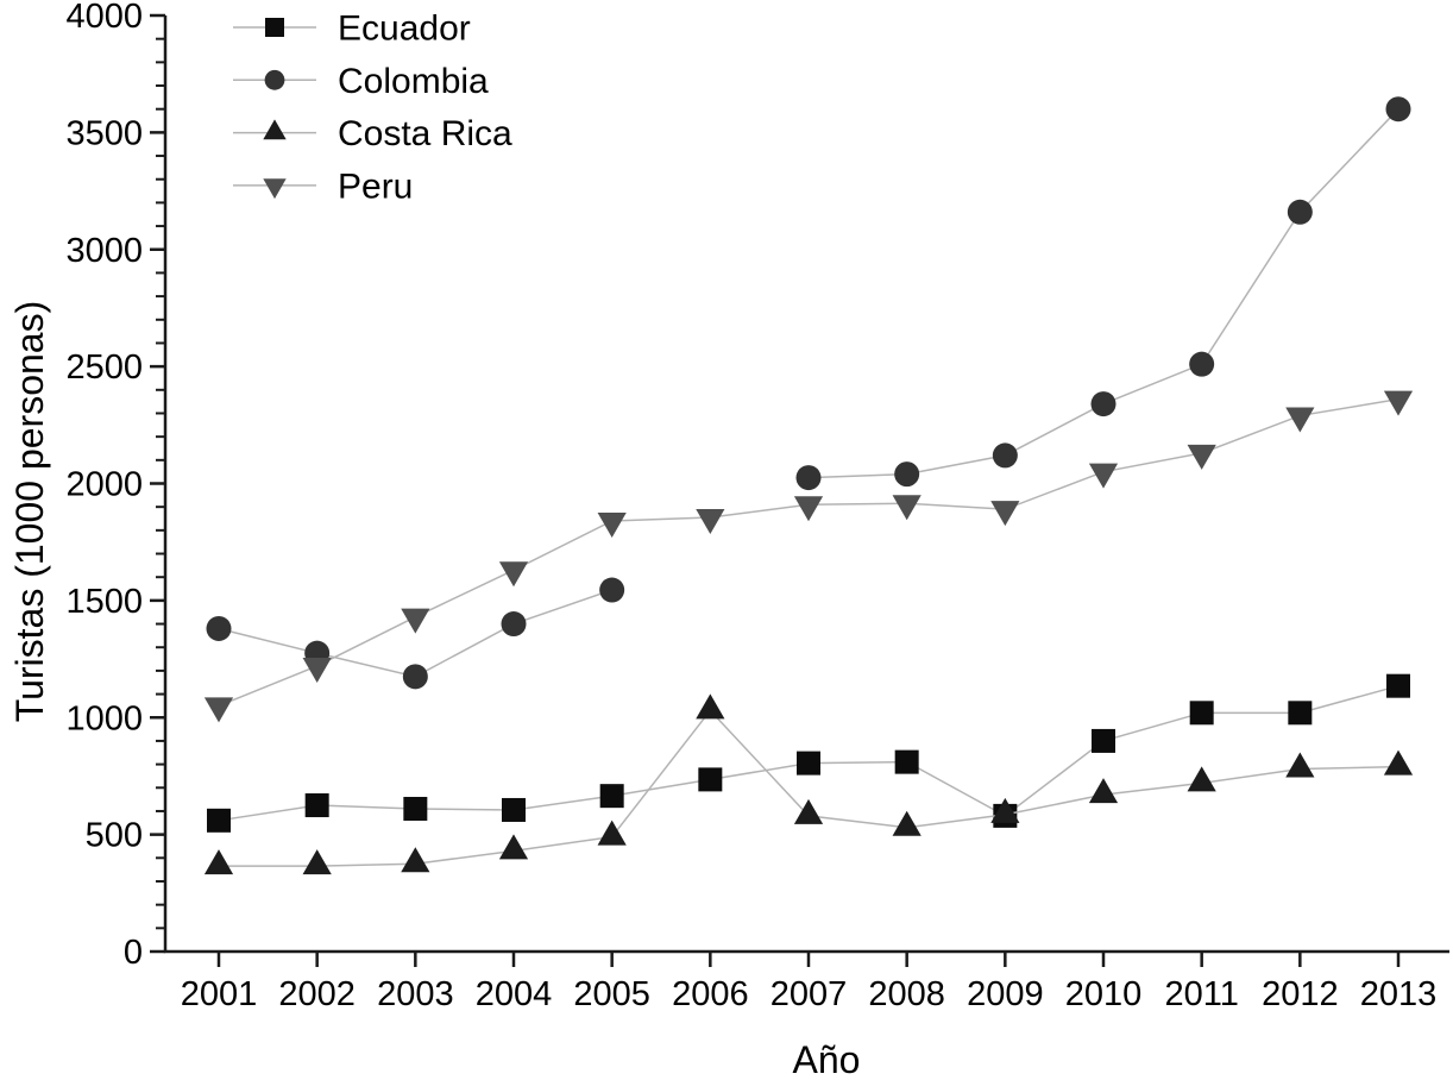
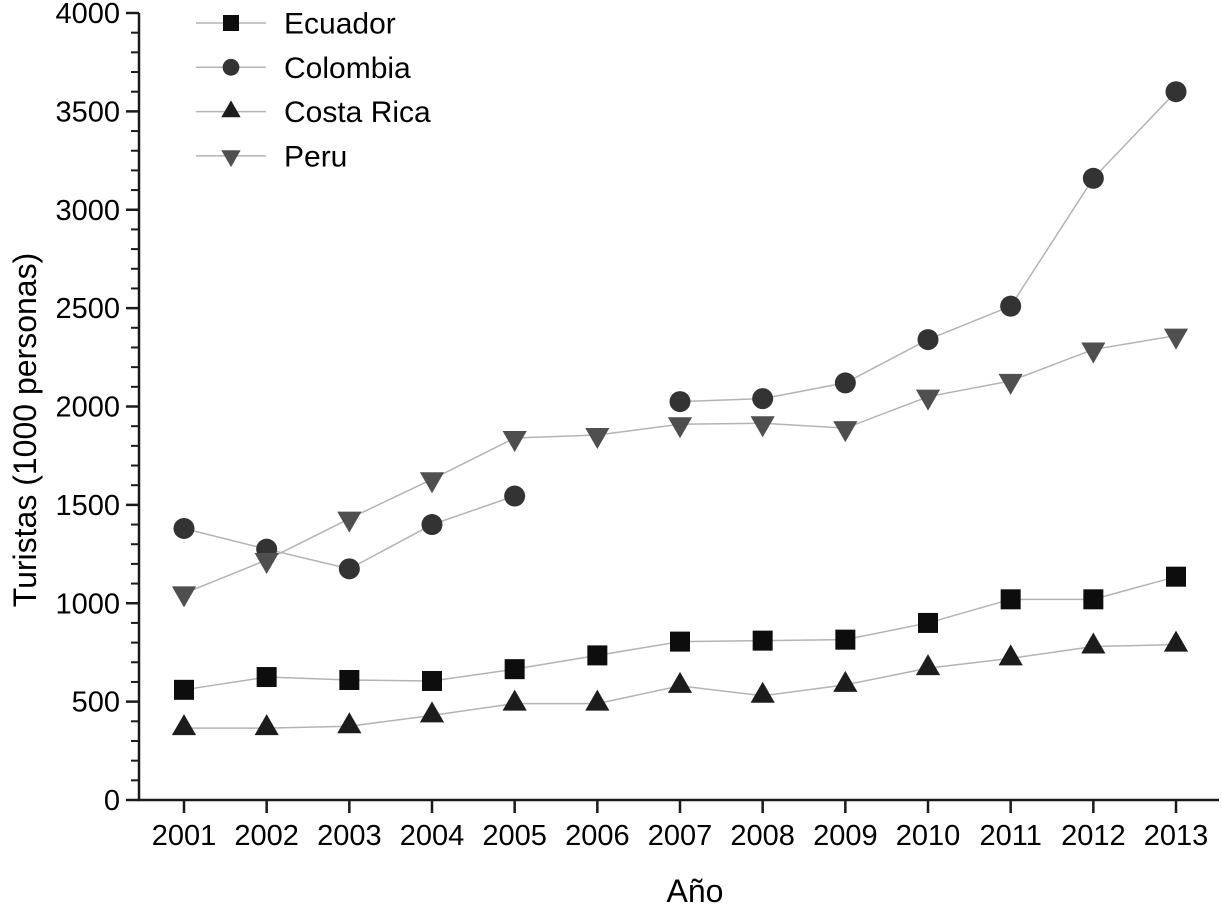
Costa Rica/2006: 1030 -> 490
Ecuador/2009: 580 -> 820
